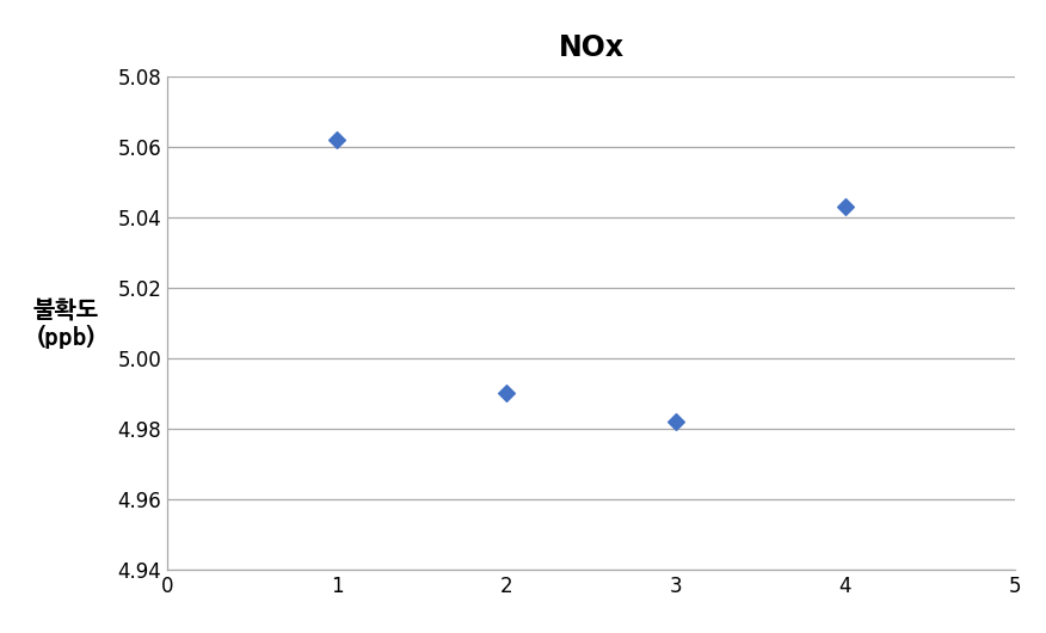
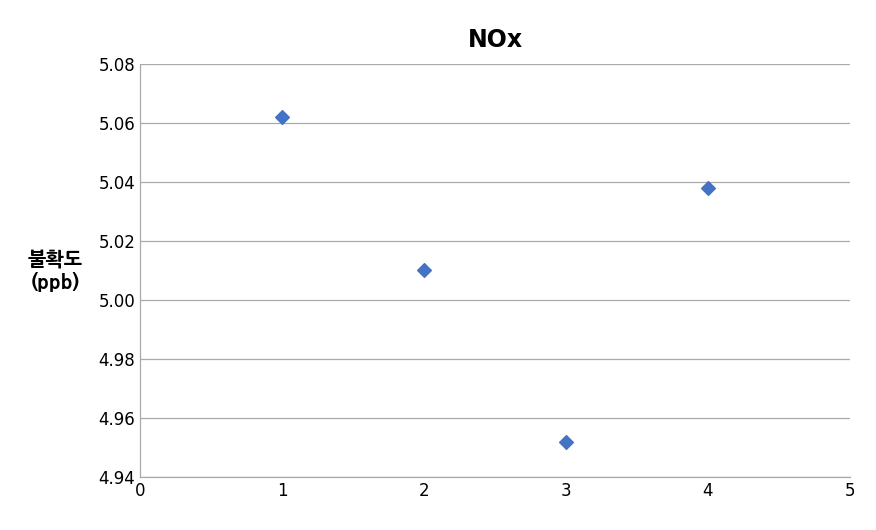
2: 4.990 -> 5.010
3: 4.982 -> 4.952
4: 5.043 -> 5.038
